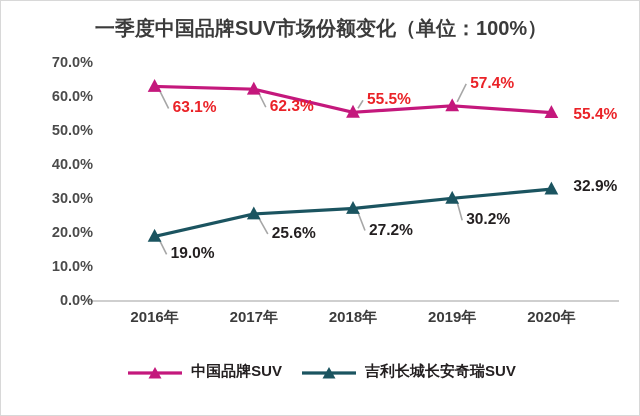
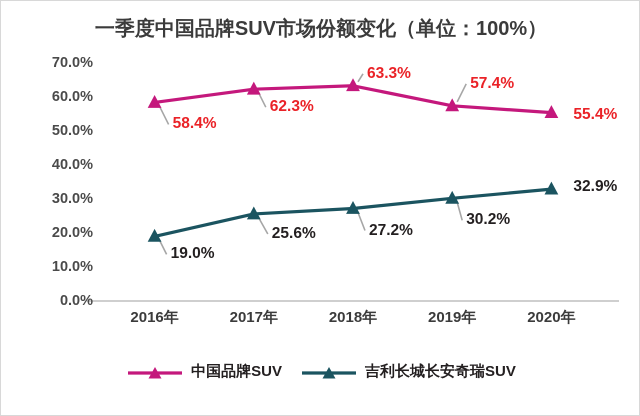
中国品牌SUV/2016年: 63.1% -> 58.4%
中国品牌SUV/2018年: 55.5% -> 63.3%
